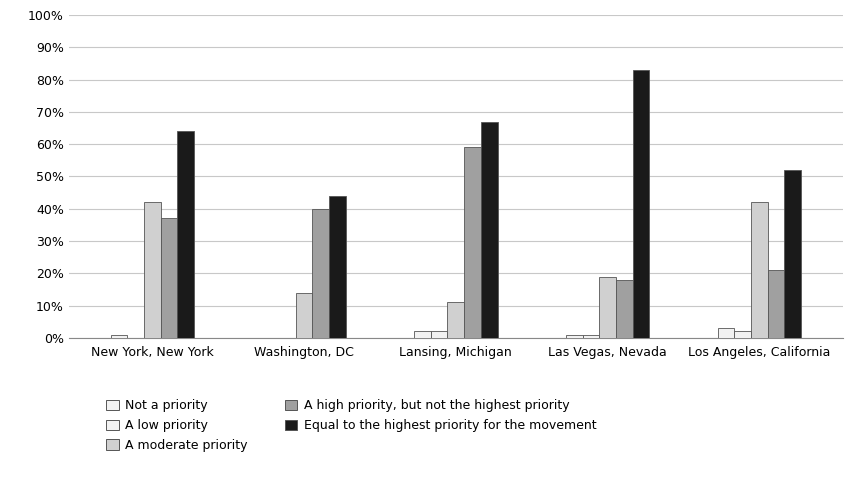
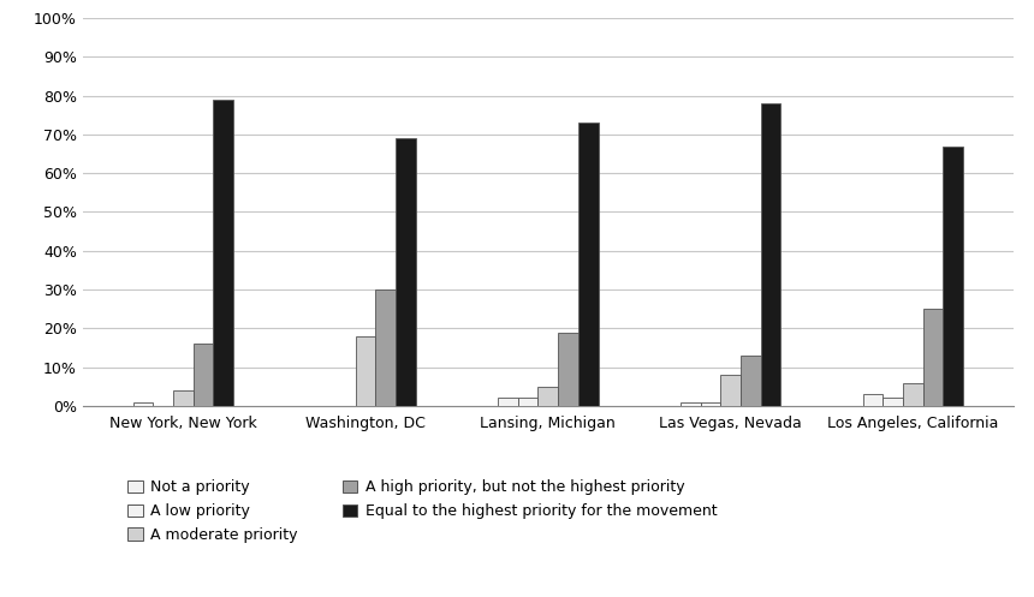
A moderate priority/New York, New York: 42% -> 4%
A high priority, but not the highest priority/New York, New York: 37% -> 16%
Equal to the highest priority for the movement/New York, New York: 64% -> 79%
A moderate priority/Washington, DC: 14% -> 18%
A high priority, but not the highest priority/Washington, DC: 40% -> 30%
Equal to the highest priority for the movement/Washington, DC: 44% -> 69%
A moderate priority/Lansing, Michigan: 11% -> 5%
A high priority, but not the highest priority/Lansing, Michigan: 59% -> 19%
Equal to the highest priority for the movement/Lansing, Michigan: 67% -> 73%
A moderate priority/Las Vegas, Nevada: 19% -> 8%
A high priority, but not the highest priority/Las Vegas, Nevada: 18% -> 13%
Equal to the highest priority for the movement/Las Vegas, Nevada: 83% -> 78%
A moderate priority/Los Angeles, California: 42% -> 6%
A high priority, but not the highest priority/Los Angeles, California: 21% -> 25%
Equal to the highest priority for the movement/Los Angeles, California: 52% -> 67%
